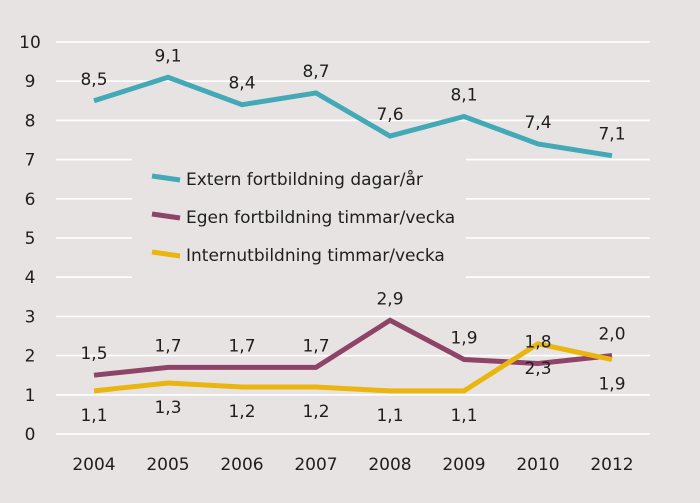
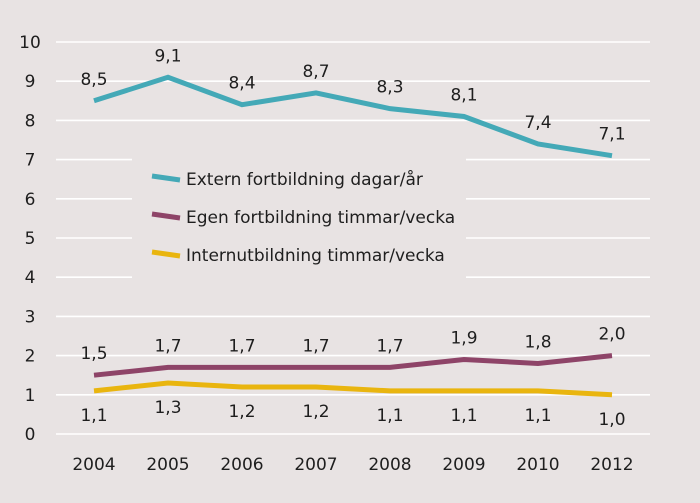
Extern fortbildning dagar/år/2008: 7,6 -> 8,3
Egen fortbildning timmar/vecka/2008: 2,9 -> 1,7
Internutbildning timmar/vecka/2010: 2,3 -> 1,1
Internutbildning timmar/vecka/2012: 1,9 -> 1,0
